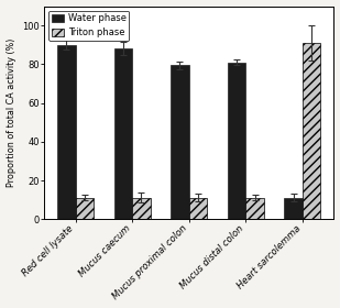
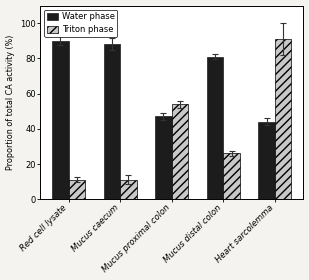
Water phase/Mucus proximal colon: 80 -> 47
Triton phase/Mucus proximal colon: 11 -> 54
Triton phase/Mucus distal colon: 11 -> 26
Water phase/Heart sarcolemma: 11 -> 44
